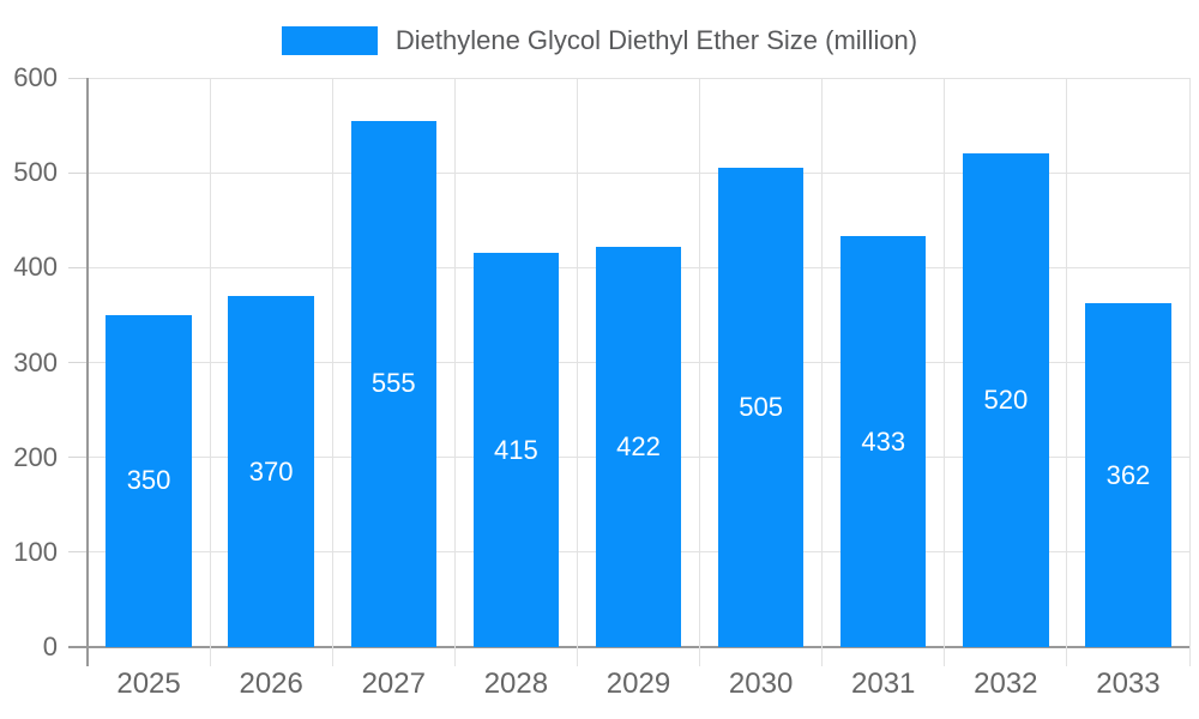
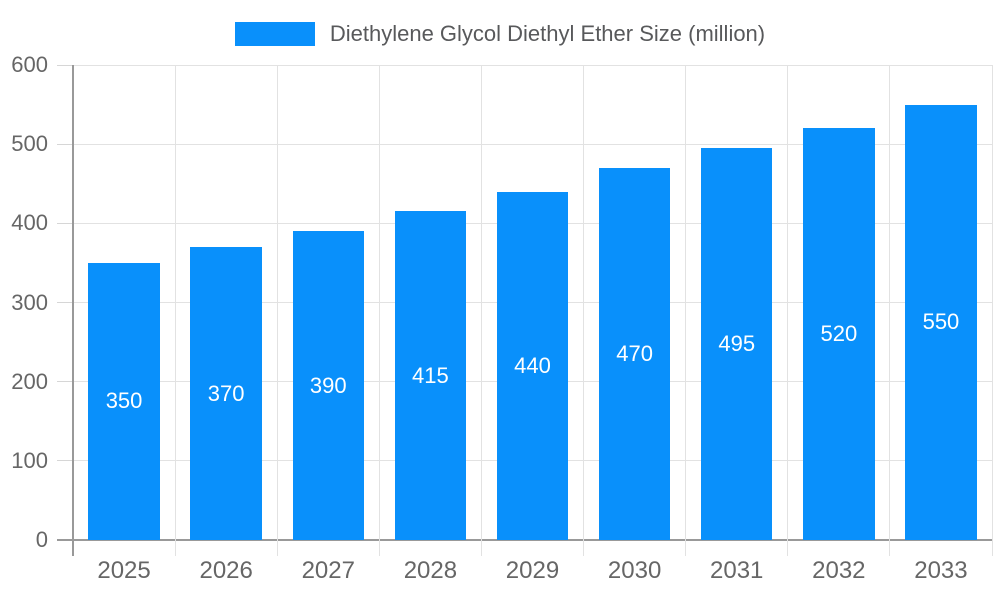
2027: 555 -> 390
2029: 422 -> 440
2030: 505 -> 470
2031: 433 -> 495
2033: 362 -> 550
